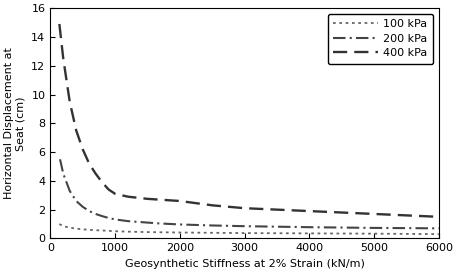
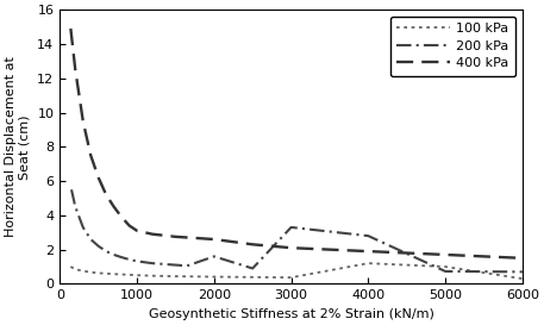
200 kPa/2000: 1.0 -> 1.6
200 kPa/3000: 0.8 -> 3.3
100 kPa/4000: 0.3 -> 1.2
200 kPa/4000: 0.8 -> 2.8
100 kPa/5000: 0.3 -> 1.0
